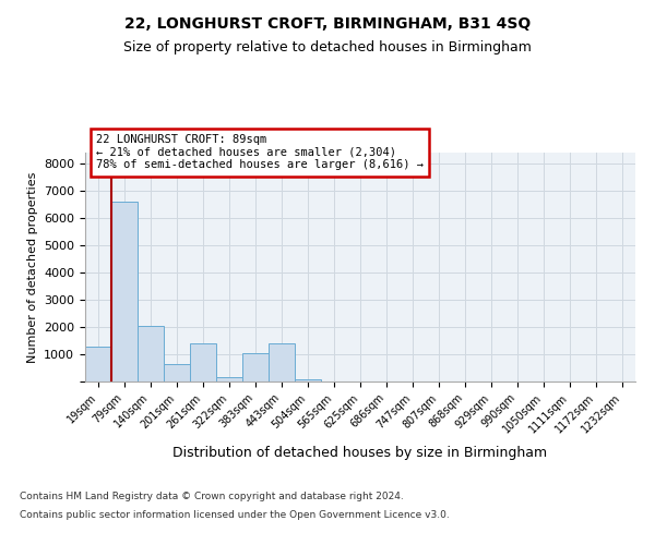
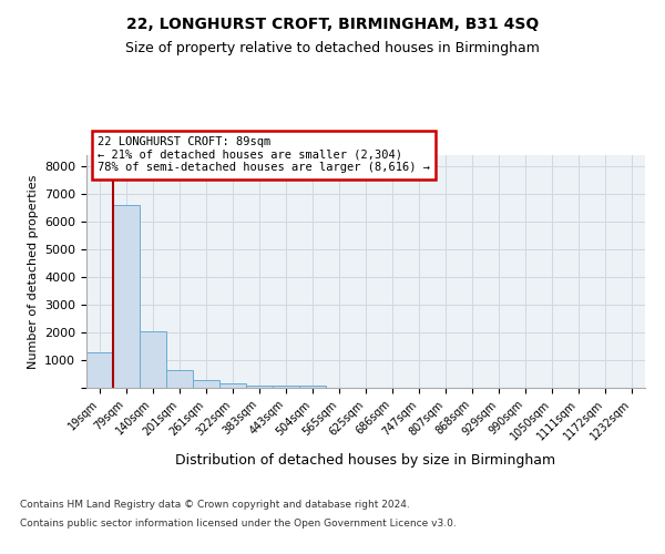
261sqm: 1400 -> 300
383sqm: 1050 -> 100
443sqm: 1400 -> 100
